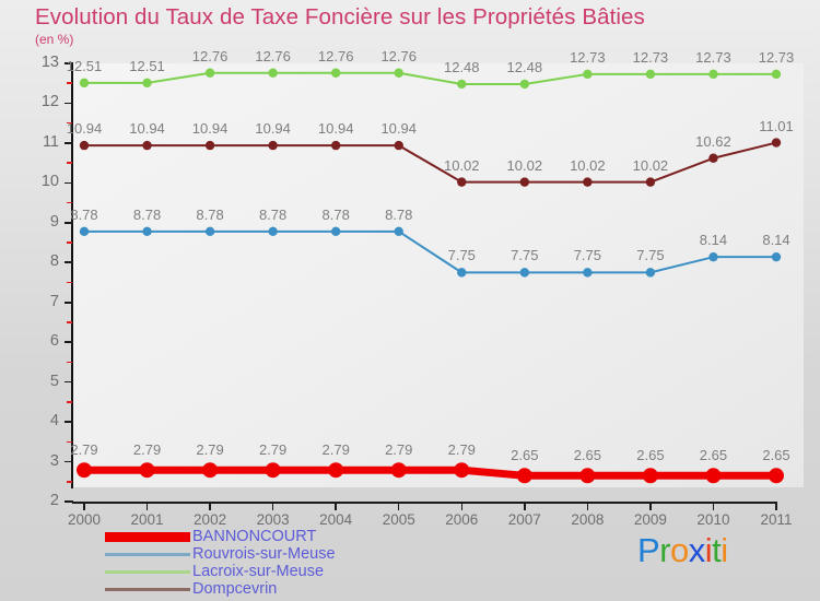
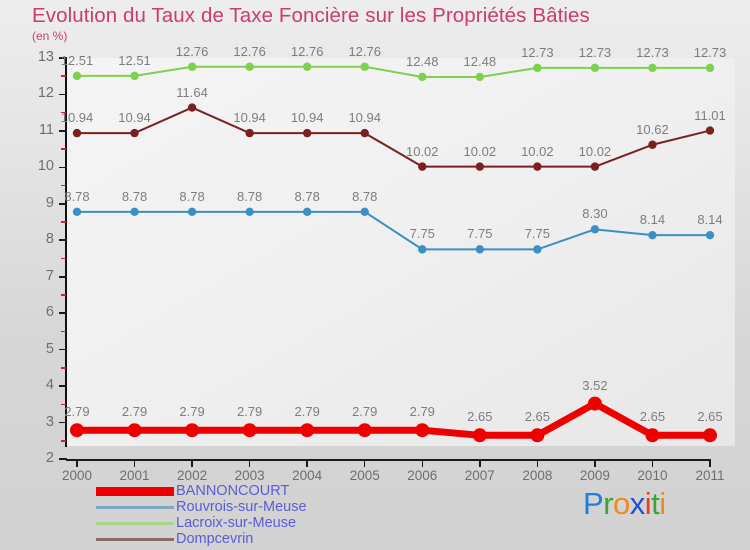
Dompcevrin/2002: 10.94 -> 11.64
BANNONCOURT/2009: 2.65 -> 3.52
Rouvrois-sur-Meuse/2009: 7.75 -> 8.30
